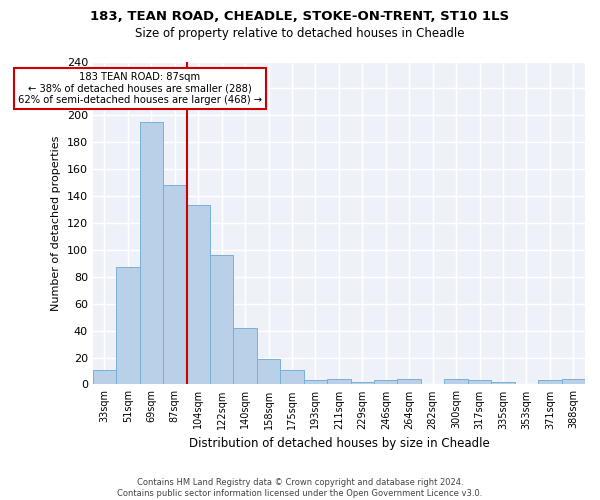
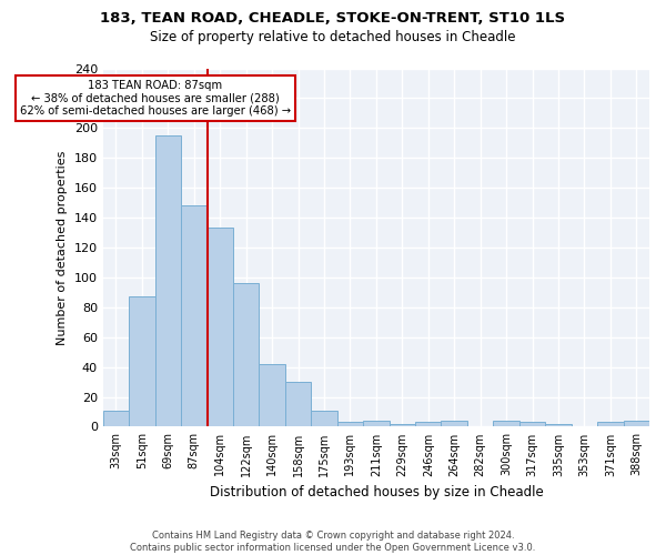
158sqm: 19 -> 30
